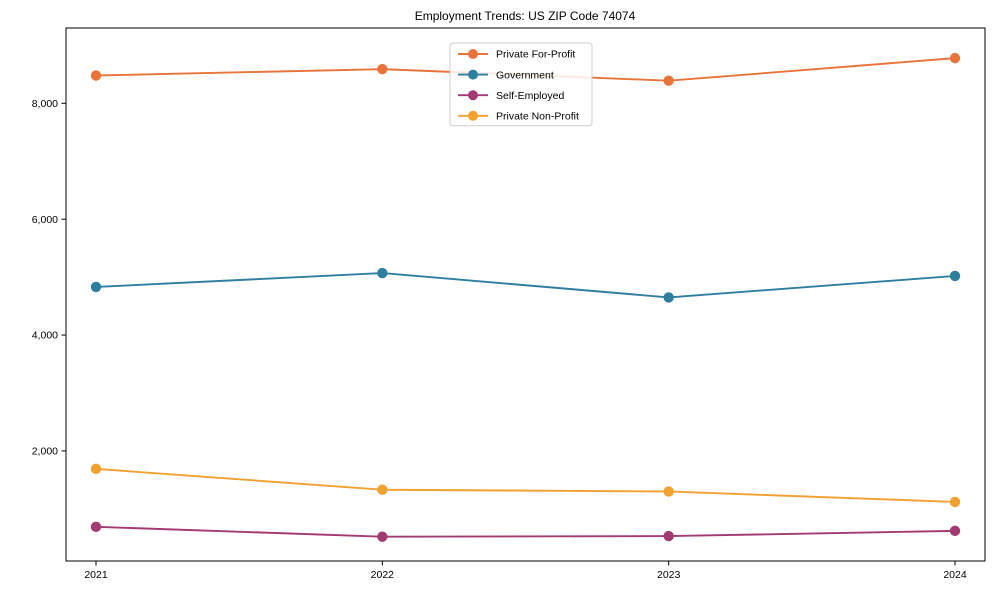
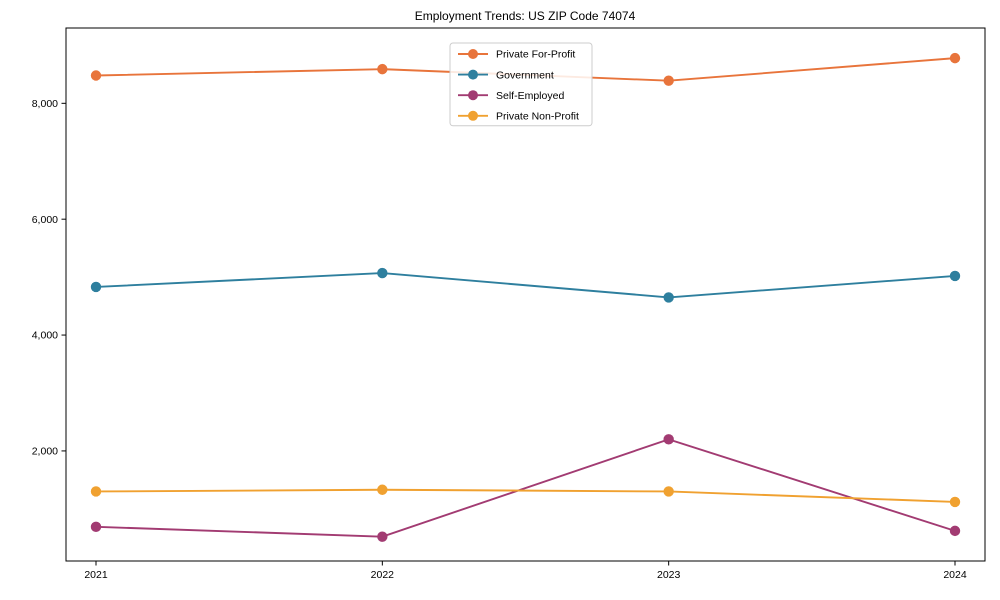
Private Non-Profit/2021: 1700 -> 1300
Self-Employed/2023: 500 -> 2200
